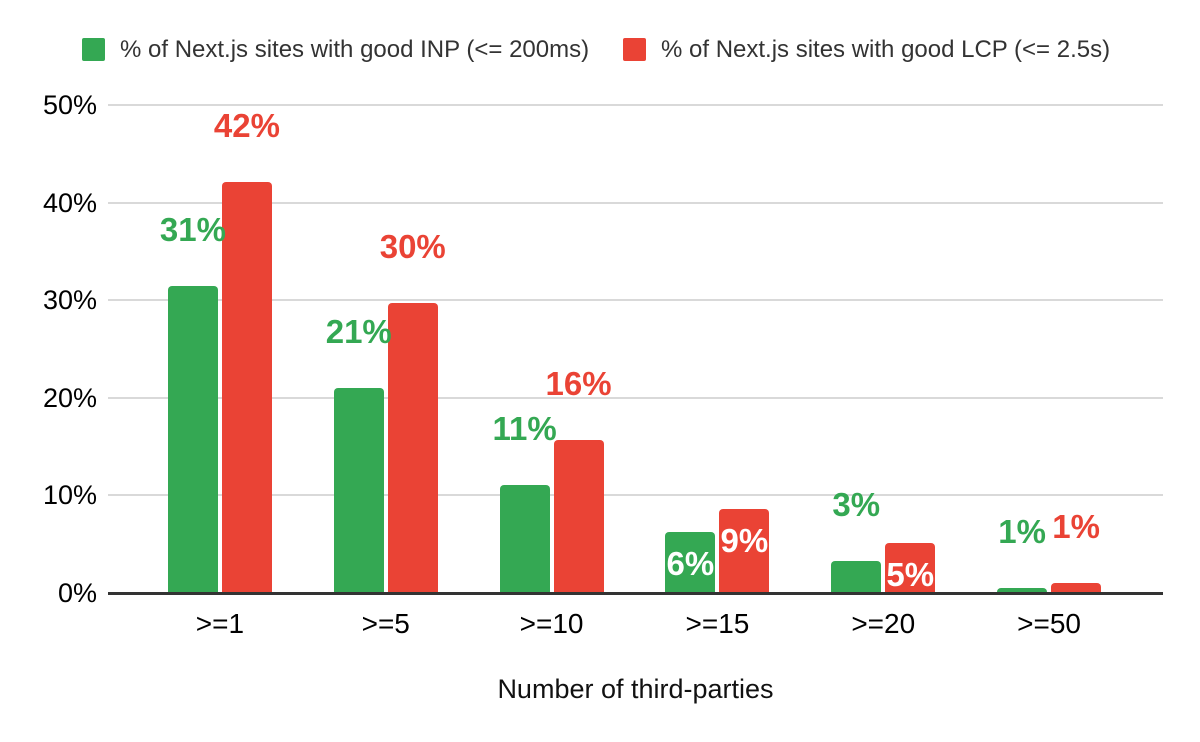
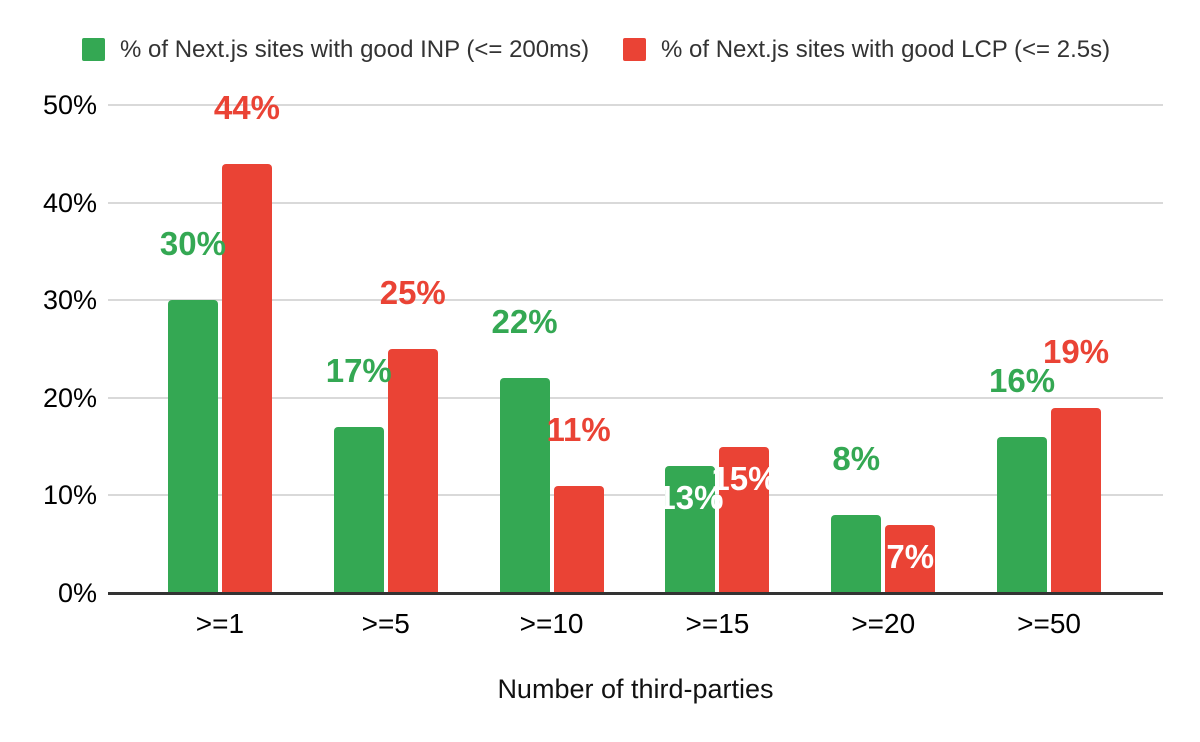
% of Next.js sites with good INP (<= 200ms)/>=1: 31% -> 30%
% of Next.js sites with good LCP (<= 2.5s)/>=1: 42% -> 44%
% of Next.js sites with good INP (<= 200ms)/>=5: 21% -> 17%
% of Next.js sites with good LCP (<= 2.5s)/>=5: 30% -> 25%
% of Next.js sites with good INP (<= 200ms)/>=10: 11% -> 22%
% of Next.js sites with good LCP (<= 2.5s)/>=10: 16% -> 11%
% of Next.js sites with good INP (<= 200ms)/>=15: 6% -> 13%
% of Next.js sites with good LCP (<= 2.5s)/>=15: 9% -> 15%
% of Next.js sites with good INP (<= 200ms)/>=20: 3% -> 8%
% of Next.js sites with good LCP (<= 2.5s)/>=20: 5% -> 7%
% of Next.js sites with good INP (<= 200ms)/>=50: 1% -> 16%
% of Next.js sites with good LCP (<= 2.5s)/>=50: 1% -> 19%
